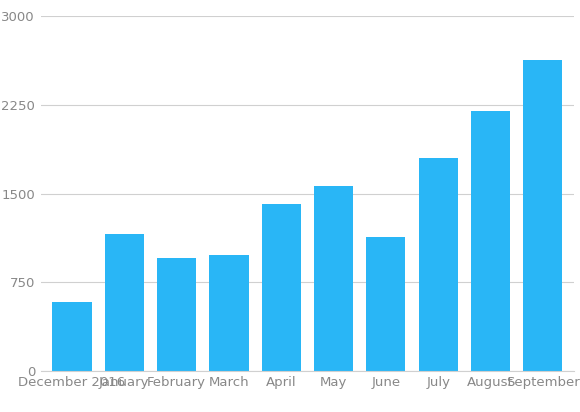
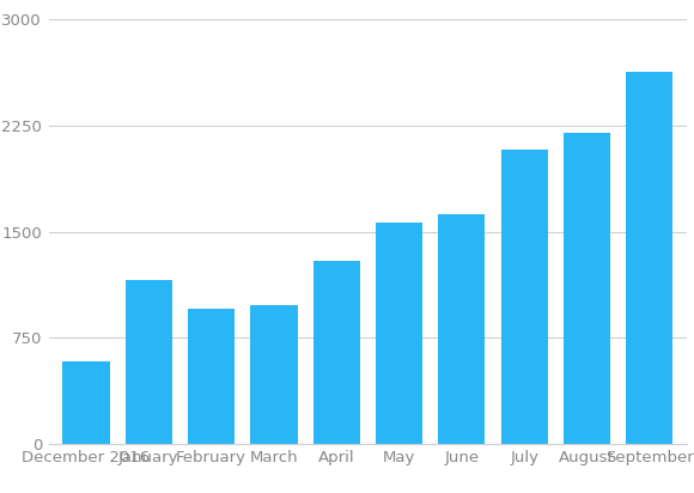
April: 1410 -> 1290
June: 1130 -> 1620
July: 1800 -> 2080
